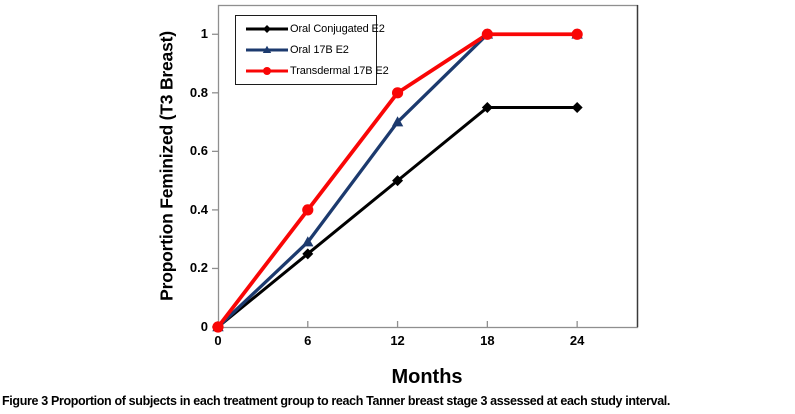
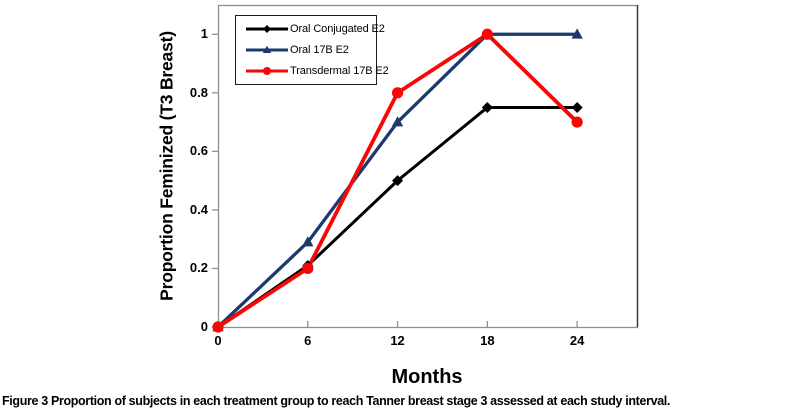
Oral Conjugated E2/6: 0.25 -> 0.21
Transdermal 17B E2/6: 0.4 -> 0.2
Transdermal 17B E2/24: 1.0 -> 0.7
